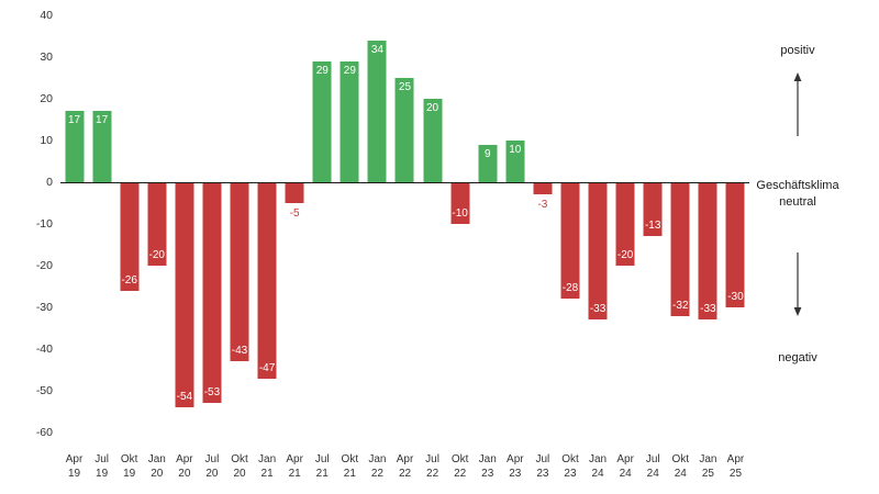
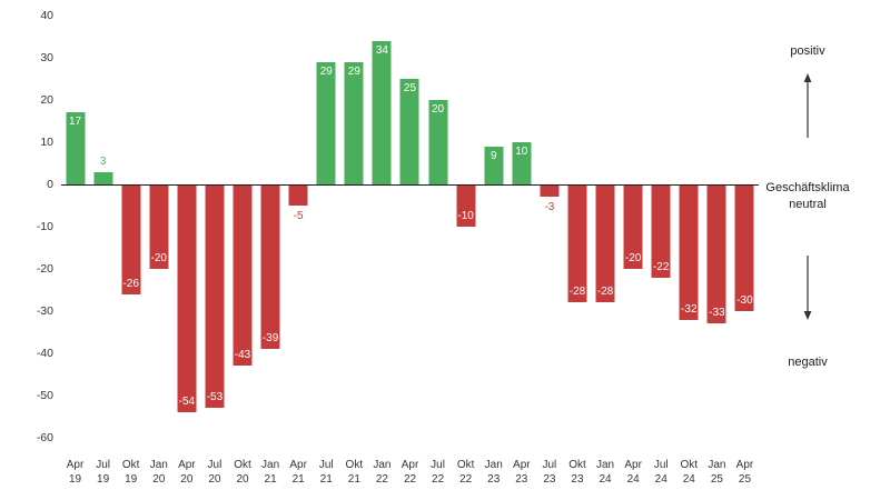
Jul 19: 17 -> 3
Jan 21: -47 -> -39
Jan 24: -33 -> -28
Jul 24: -13 -> -22
